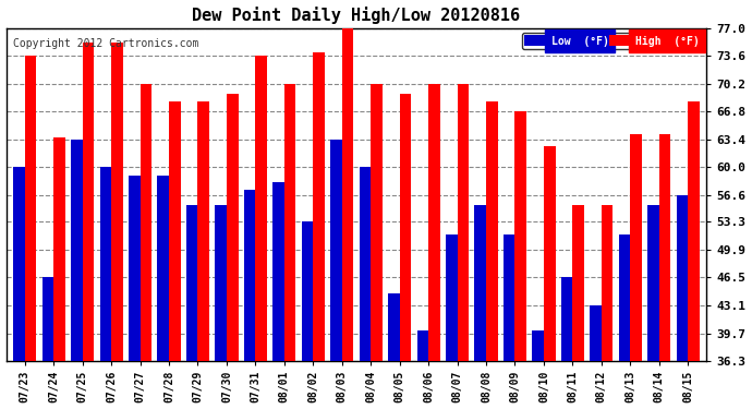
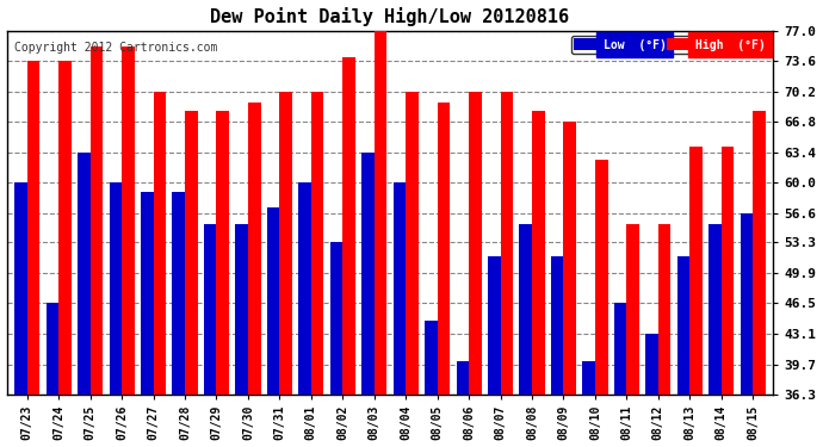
High (°F)/07/24: 63.6 -> 73.6
High (°F)/07/31: 73.6 -> 70.2
Low (°F)/08/01: 58.2 -> 60.0
